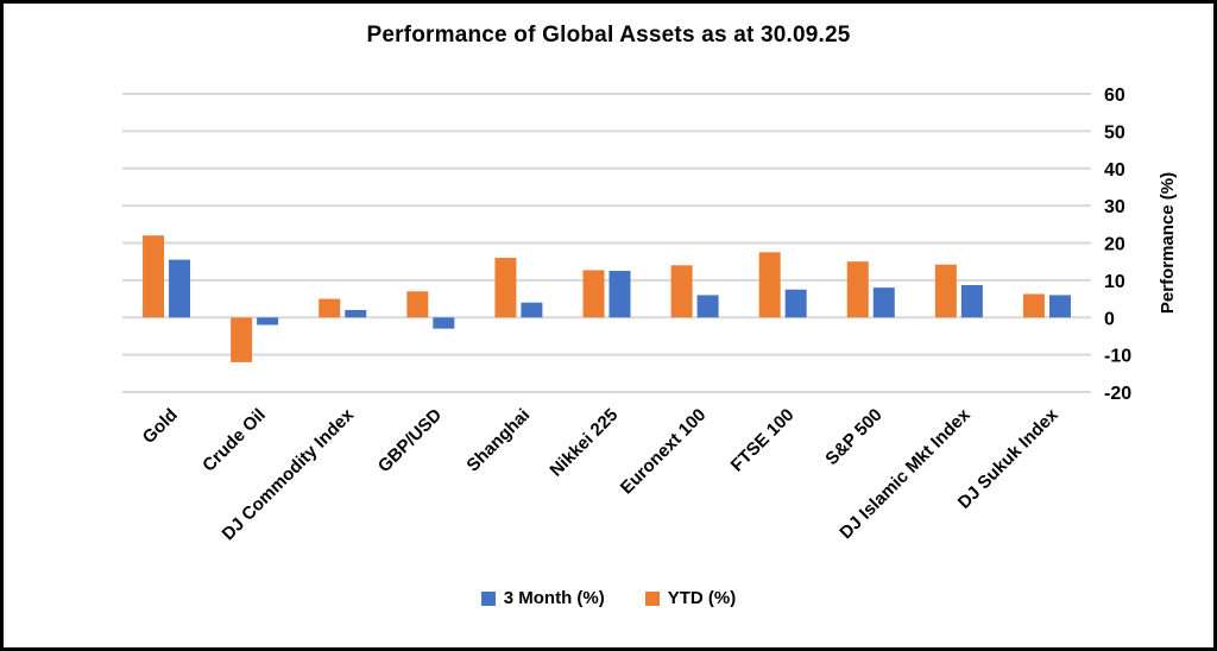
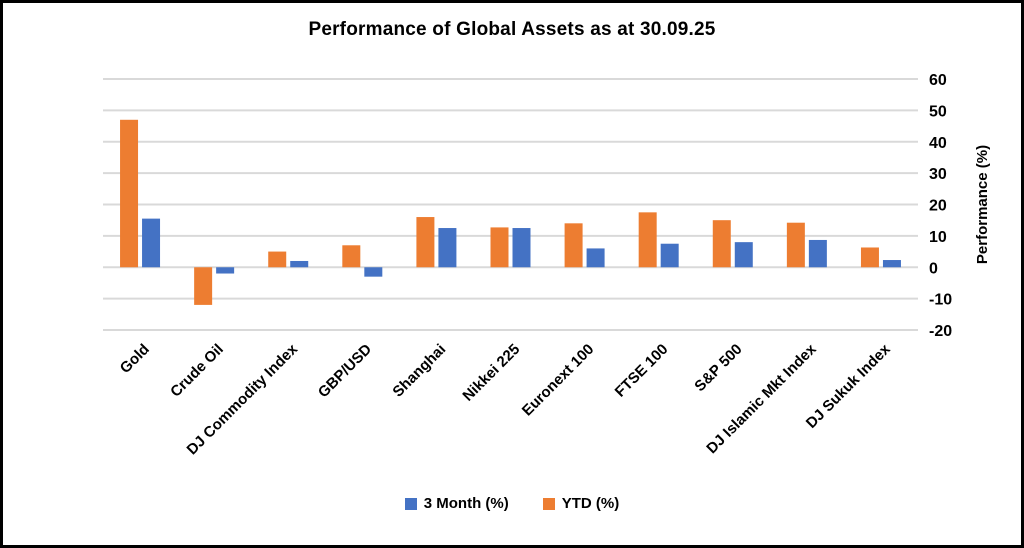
YTD (%)/Gold: 22 -> 47
3 Month (%)/Shanghai: 4 -> 12
3 Month (%)/DJ Sukuk Index: 6 -> 2
